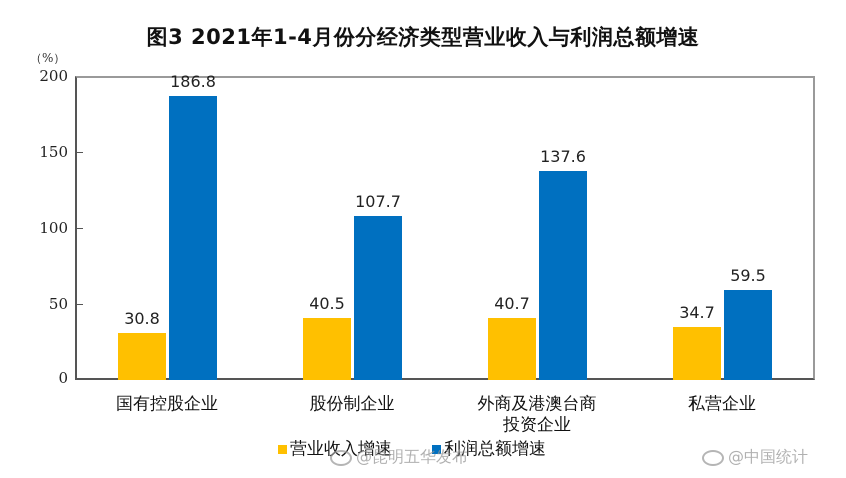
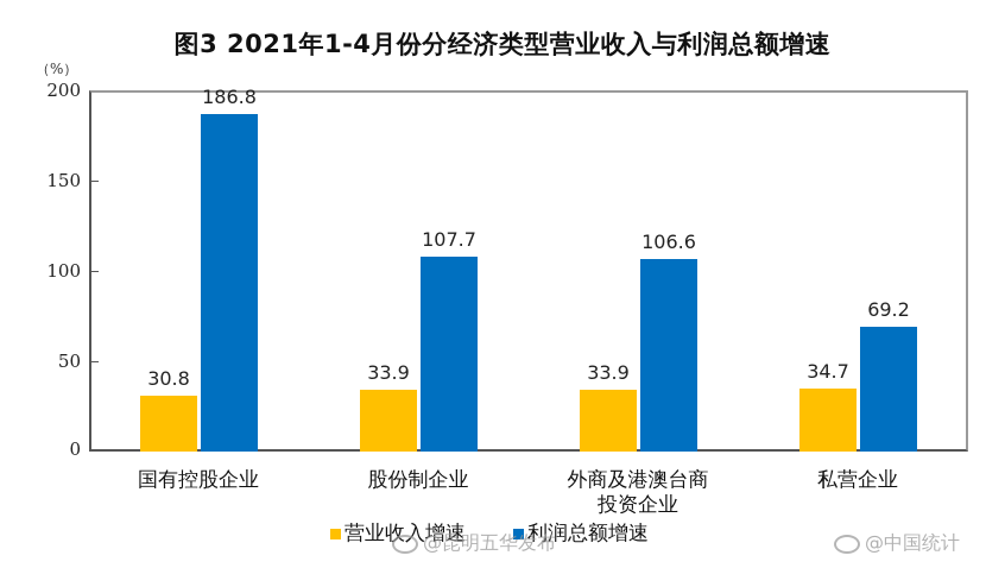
营业收入增速/股份制企业: 40.5 -> 33.9
营业收入增速/外商及港澳台商投资企业: 40.7 -> 33.9
利润总额增速/外商及港澳台商投资企业: 137.6 -> 106.6
利润总额增速/私营企业: 59.5 -> 69.2
